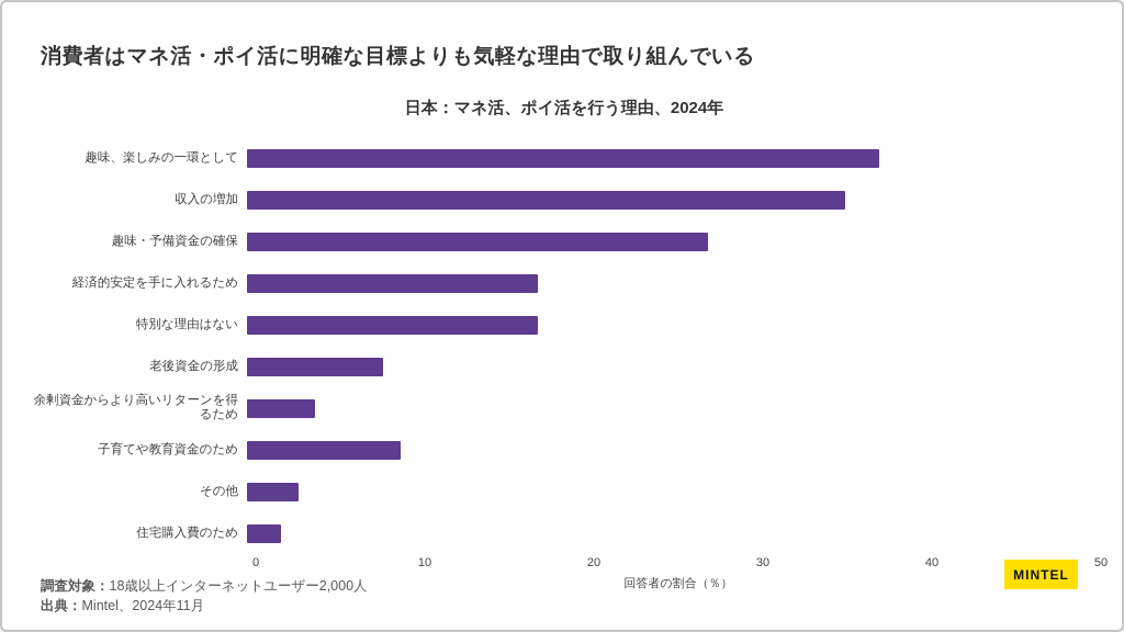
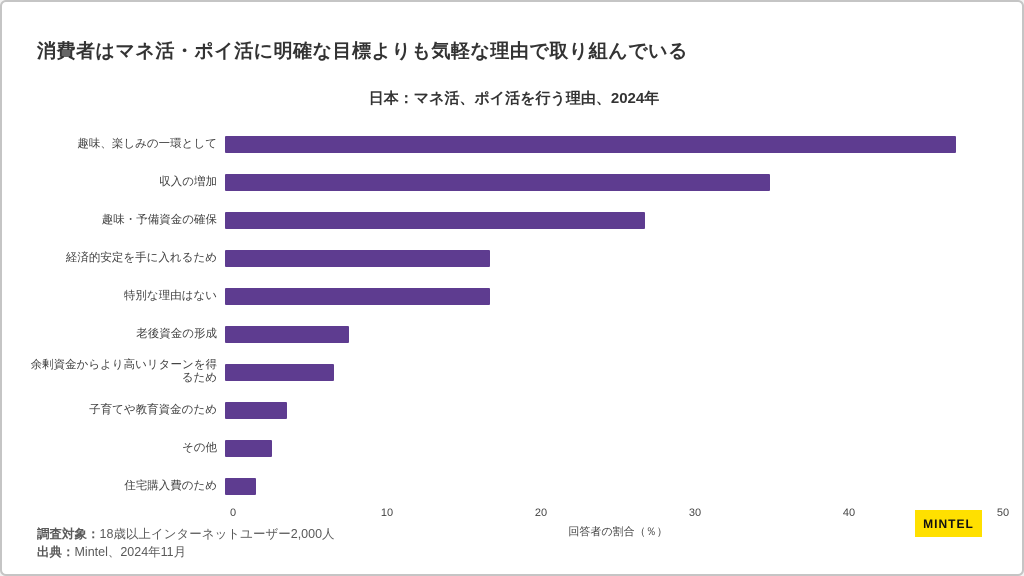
趣味、楽しみの一環として: 37 -> 47
余剰資金からより高いリターンを得るため: 4 -> 7
子育てや教育資金のため: 9 -> 4
